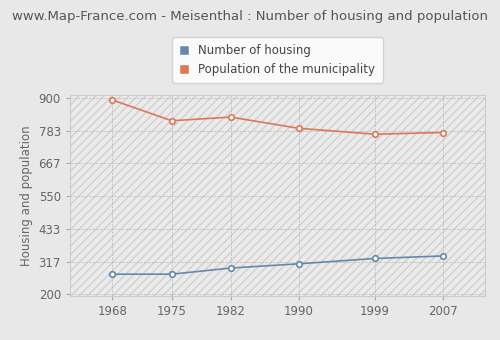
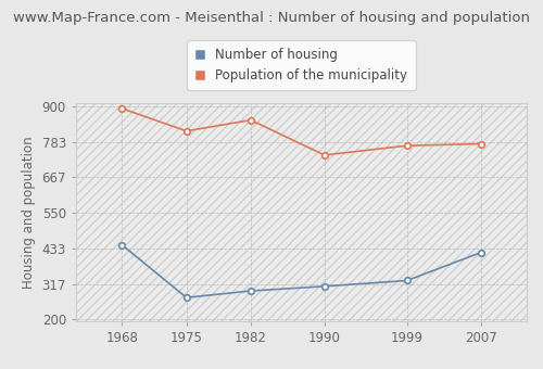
Number of housing/1968: 272 -> 445
Population of the municipality/1982: 832 -> 855
Population of the municipality/1990: 792 -> 740
Number of housing/2007: 337 -> 420
